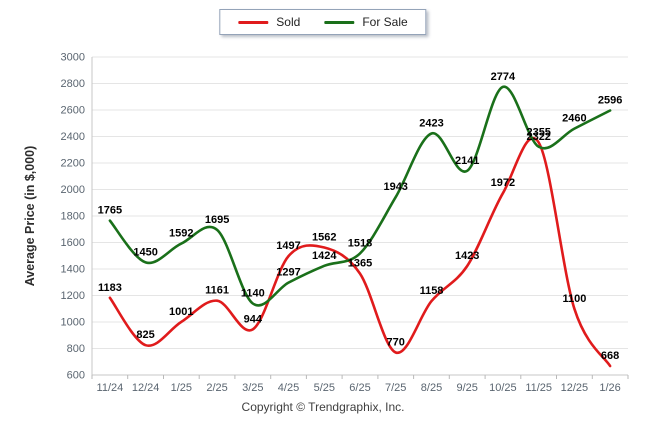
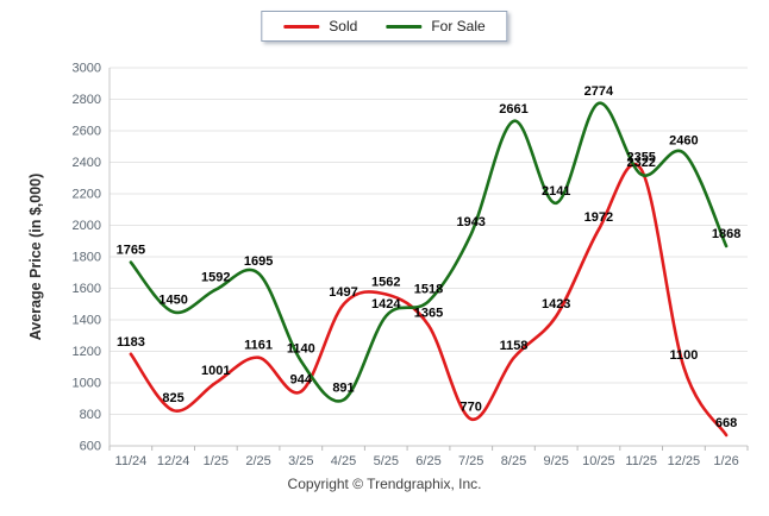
For Sale/4/25: 1297 -> 891
For Sale/8/25: 2423 -> 2661
For Sale/1/26: 2596 -> 1868
